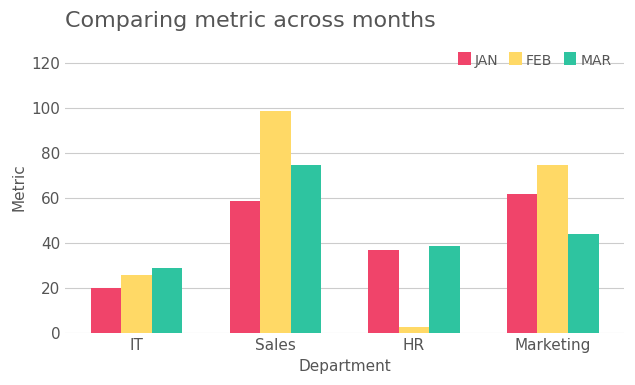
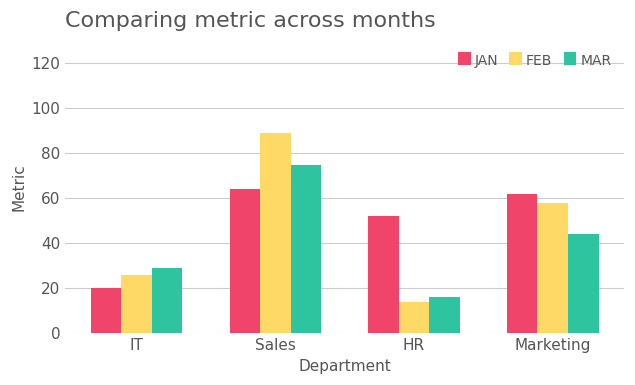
JAN/Sales: 59 -> 64
FEB/Sales: 99 -> 89
JAN/HR: 37 -> 52
FEB/HR: 3 -> 14
MAR/HR: 39 -> 16
FEB/Marketing: 75 -> 58
